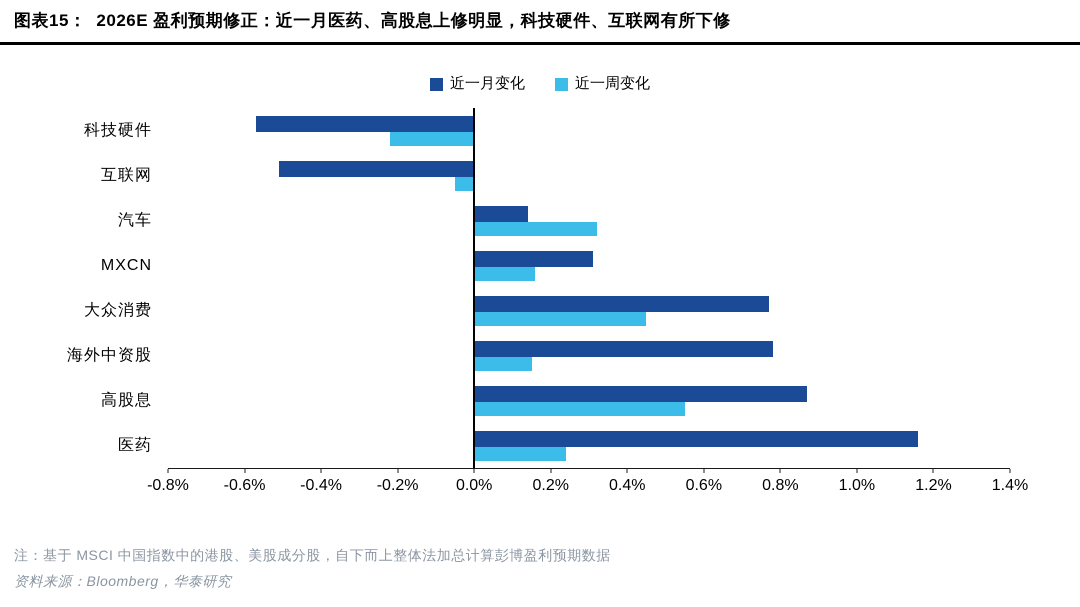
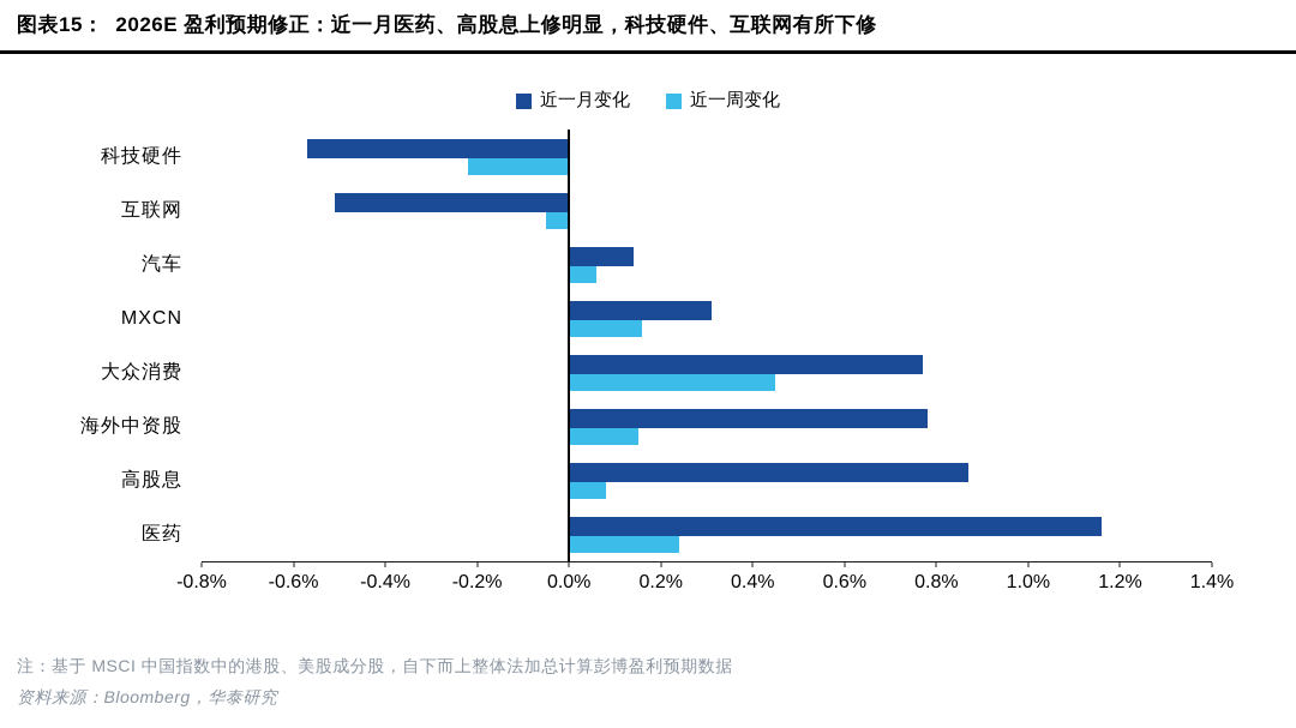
近一周变化/汽车: 0.32% -> 0.06%
近一周变化/高股息: 0.55% -> 0.08%
